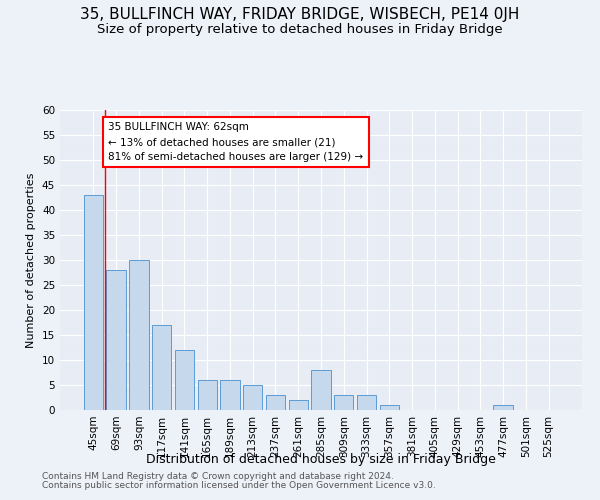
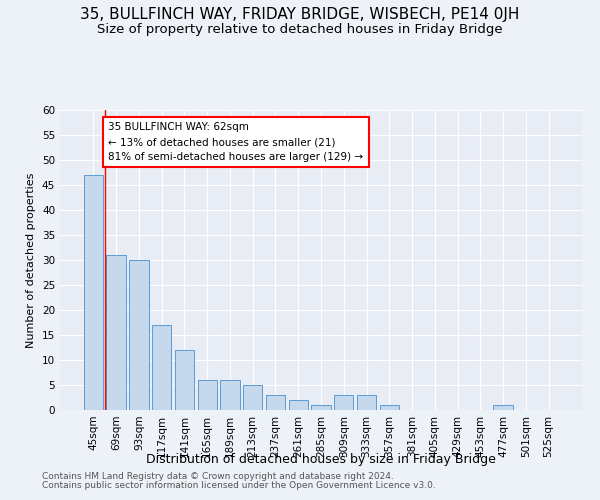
45sqm: 43 -> 47
69sqm: 28 -> 31
285sqm: 8 -> 1
